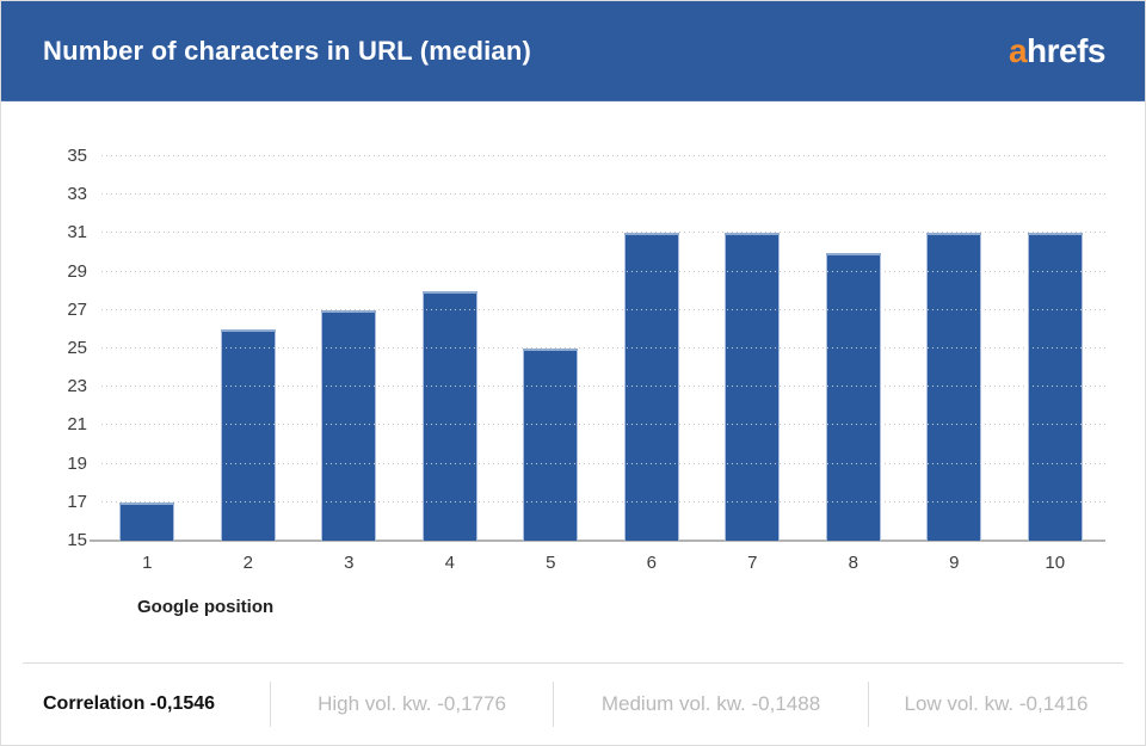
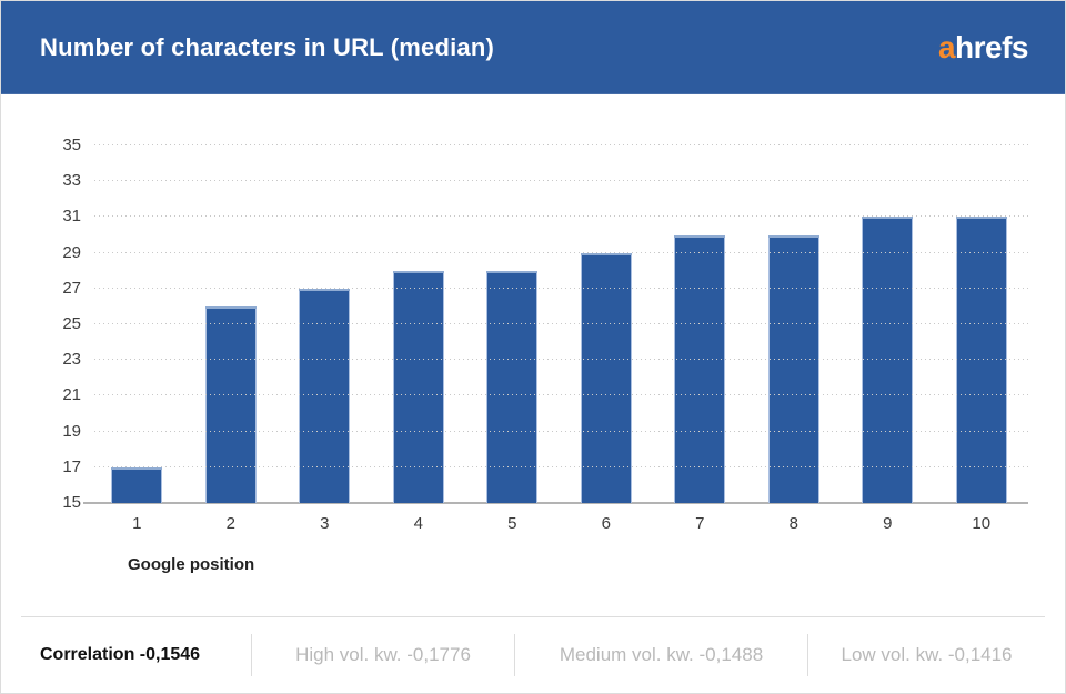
5: 25 -> 28
6: 31 -> 29
7: 31 -> 30
